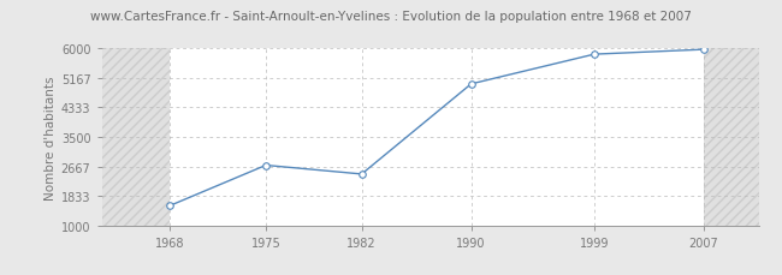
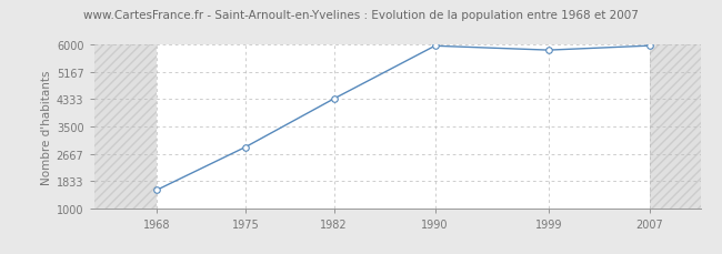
1975: 2700 -> 2870
1982: 2450 -> 4350
1990: 5000 -> 5970
